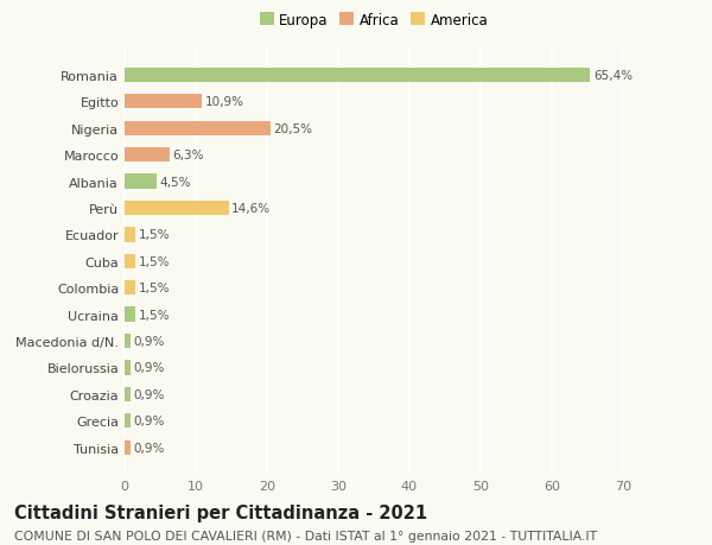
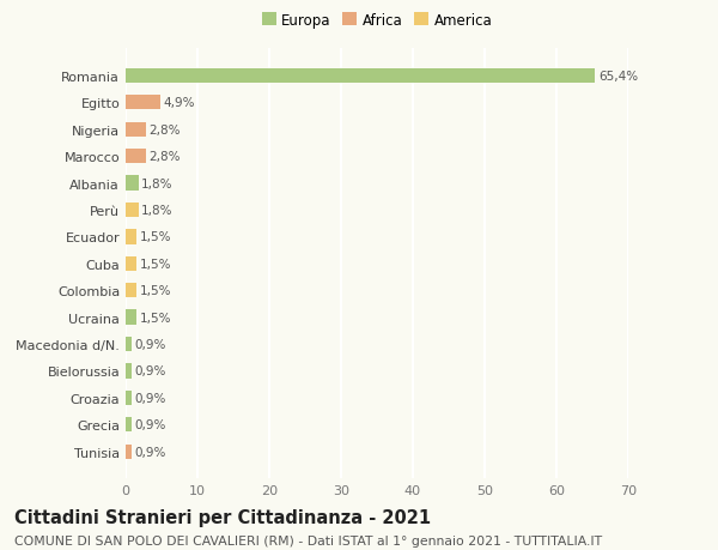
Egitto: 10,9% -> 4,9%
Nigeria: 20,5% -> 2,8%
Marocco: 6,3% -> 2,8%
Albania: 4,5% -> 1,8%
Perù: 14,6% -> 1,8%
